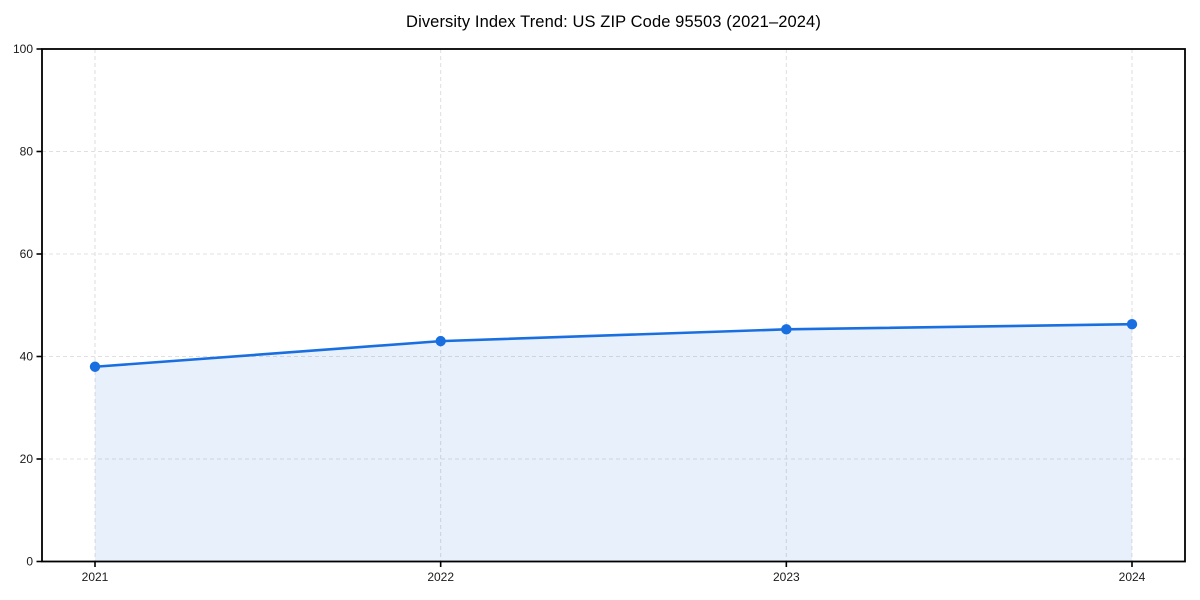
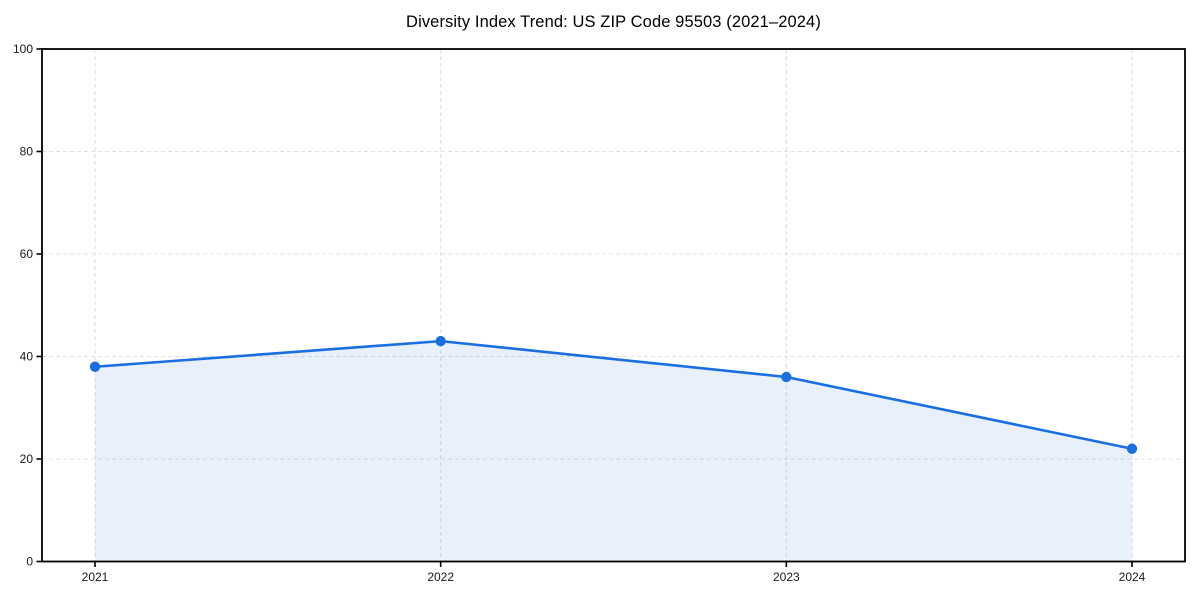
2023: 45 -> 36
2024: 46 -> 22
